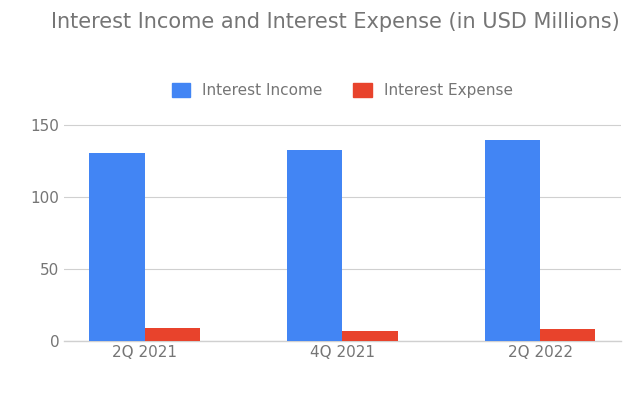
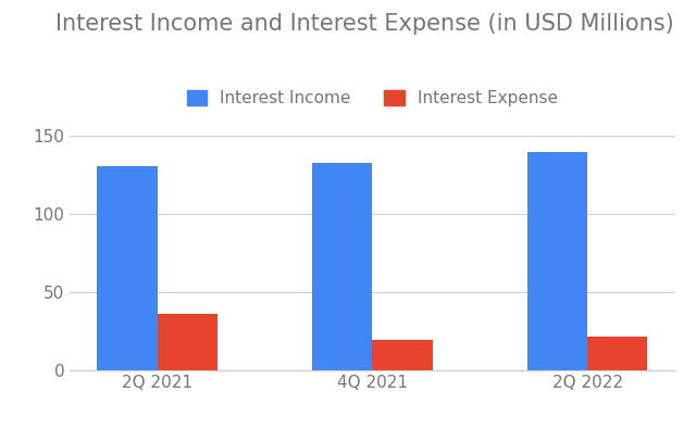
Interest Expense/2Q 2021: 9 -> 36
Interest Expense/4Q 2021: 7 -> 19
Interest Expense/2Q 2022: 8 -> 21
